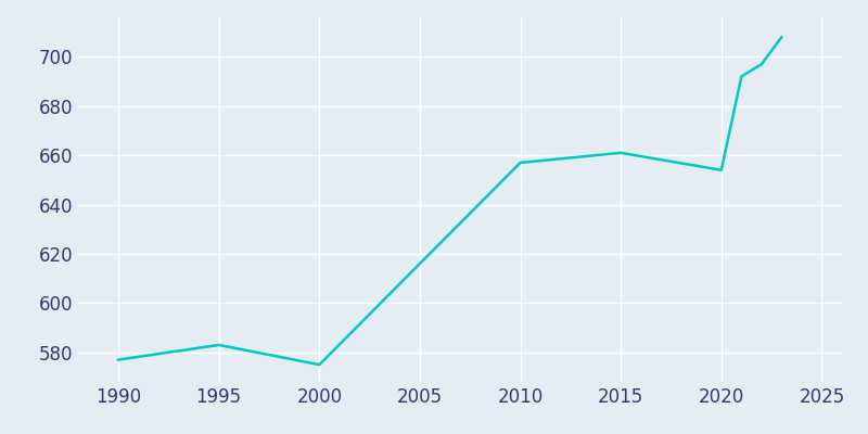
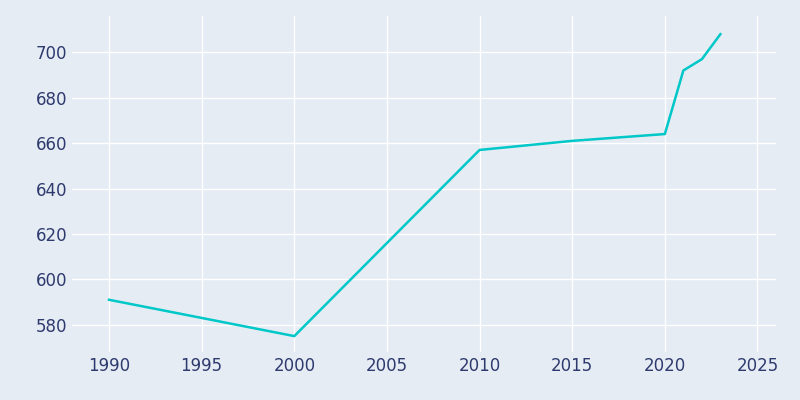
1990: 577 -> 591
2020: 654 -> 664
